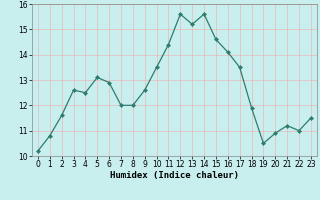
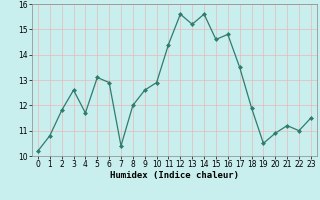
2: 11.6 -> 11.8
4: 12.5 -> 11.7
7: 12.0 -> 10.4
10: 13.5 -> 12.9
16: 14.1 -> 14.8
